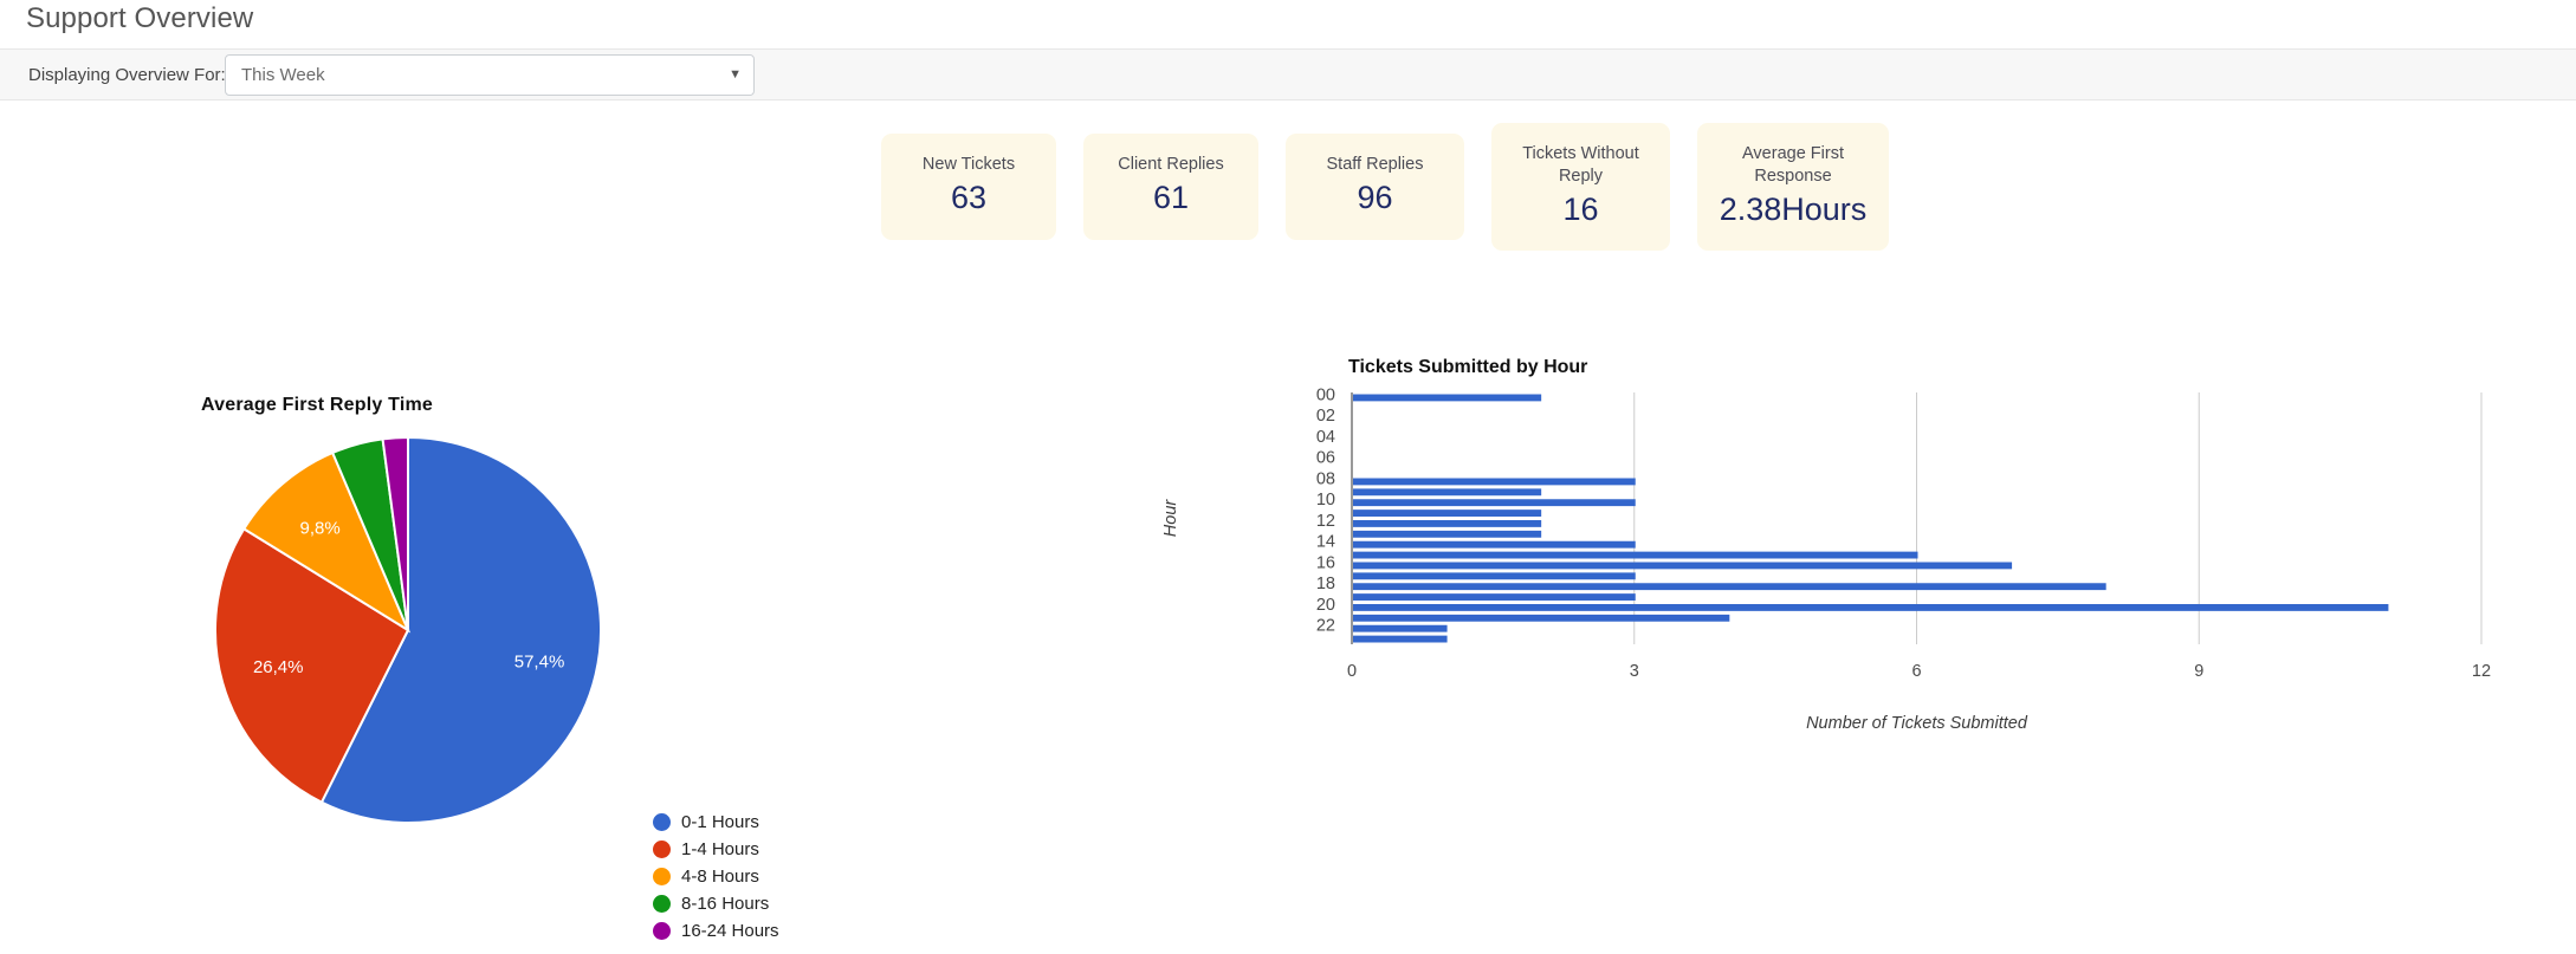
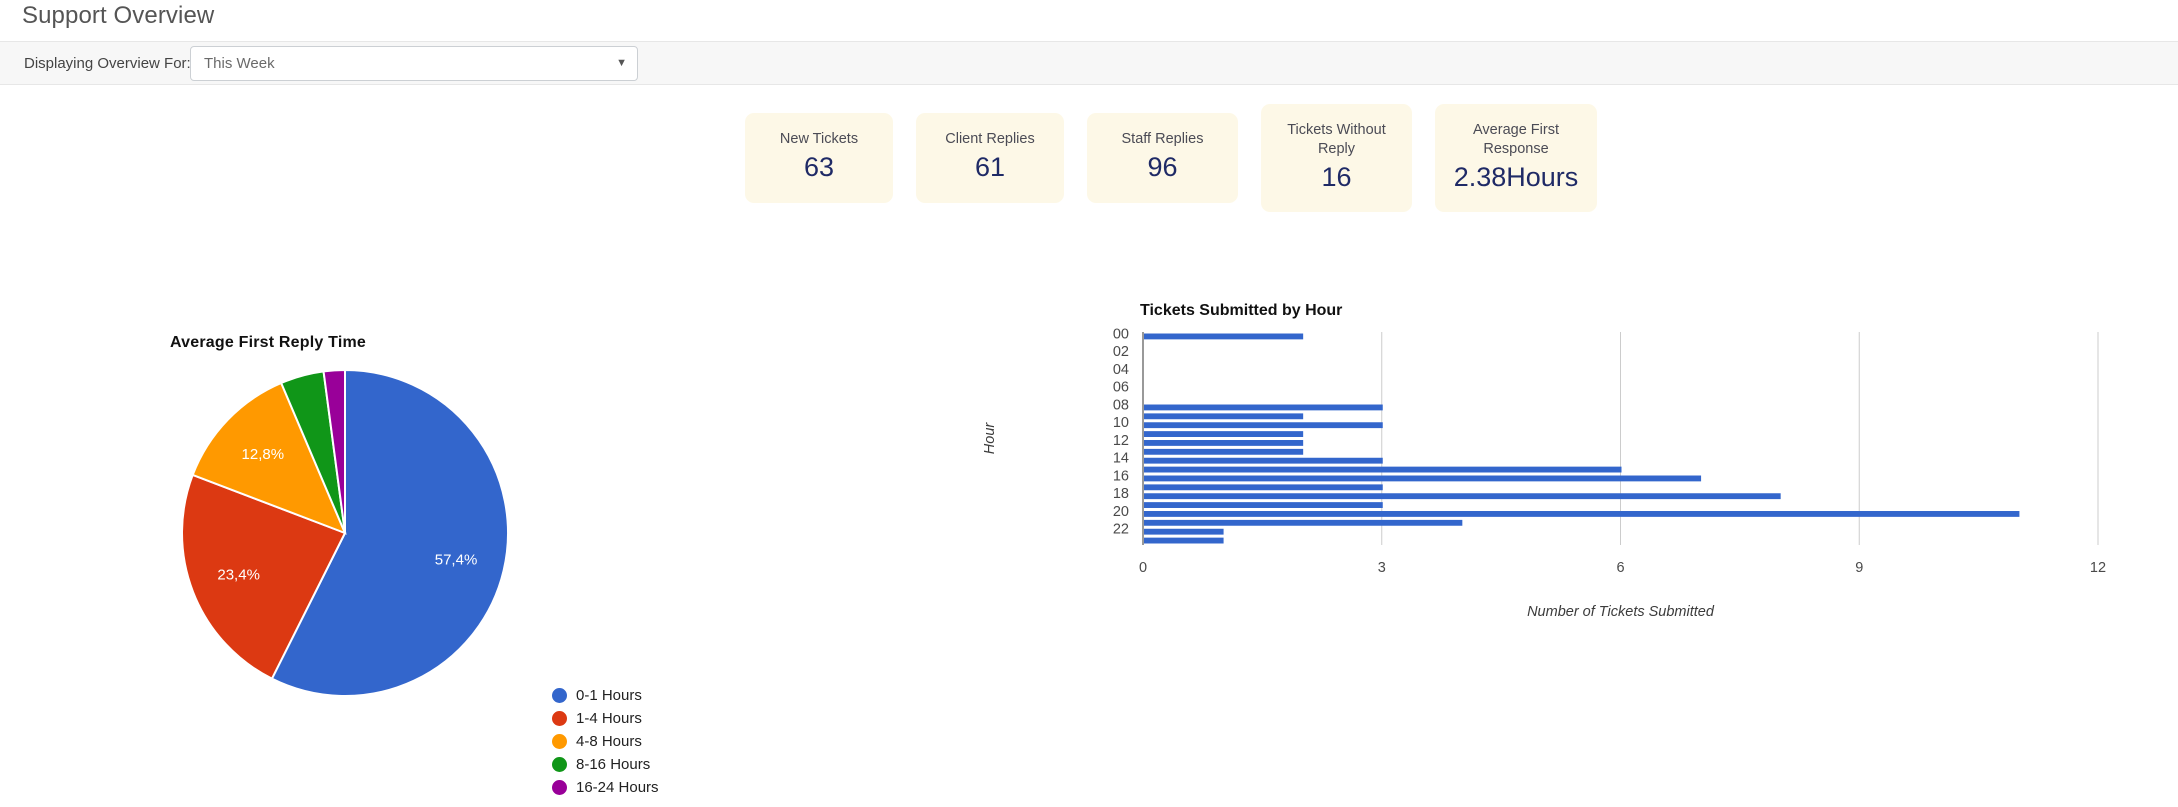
Average First Reply Time/1-4 Hours: 26,4% -> 23,4%
Average First Reply Time/4-8 Hours: 9,8% -> 12,8%
